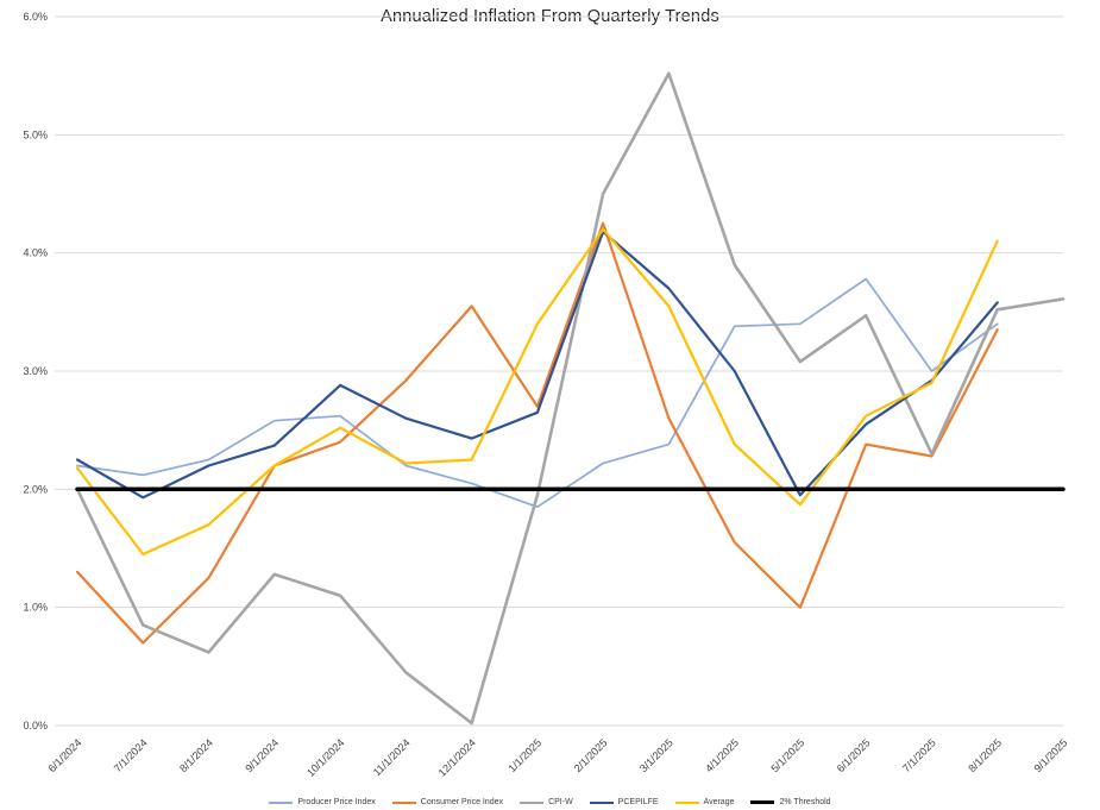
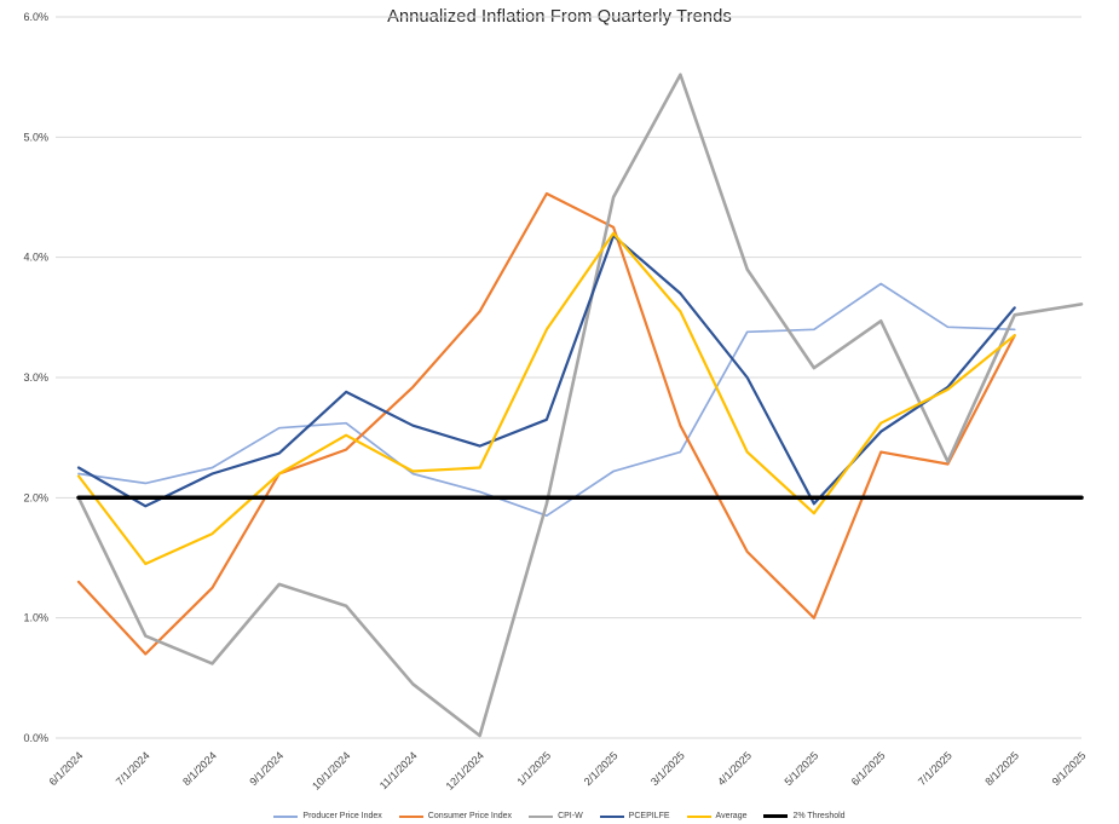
Consumer Price Index/1/1/2025: 2.7% -> 4.5%
Producer Price Index/7/1/2025: 3.0% -> 3.4%
Average/8/1/2025: 4.1% -> 3.4%
